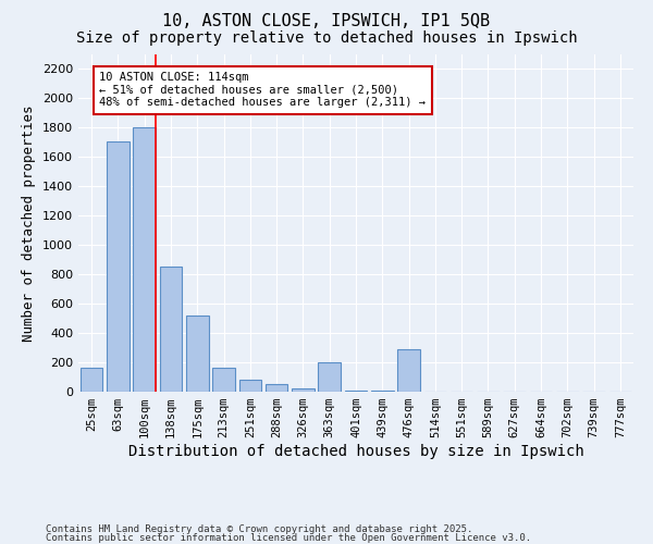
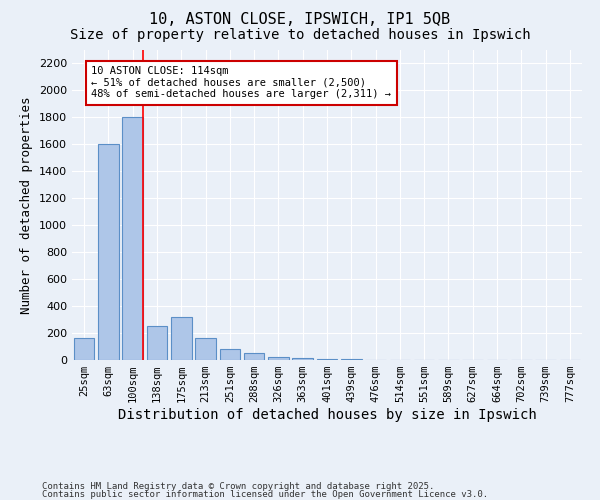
63sqm: 1710 -> 1600
138sqm: 850 -> 250
175sqm: 520 -> 320
363sqm: 200 -> 20
476sqm: 290 -> 0
